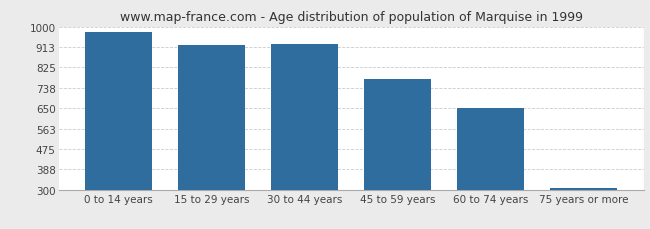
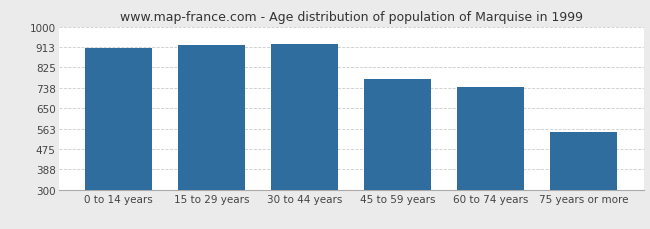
0 to 14 years: 975 -> 910
60 to 74 years: 651 -> 740
75 years or more: 308 -> 550
